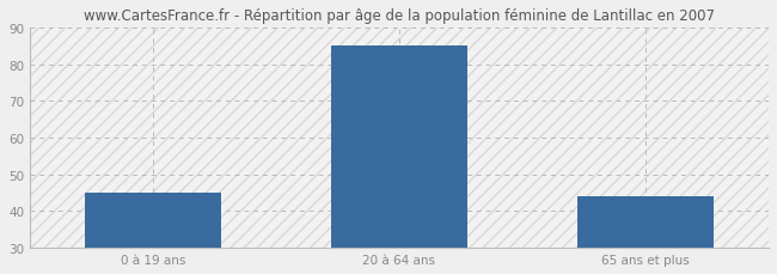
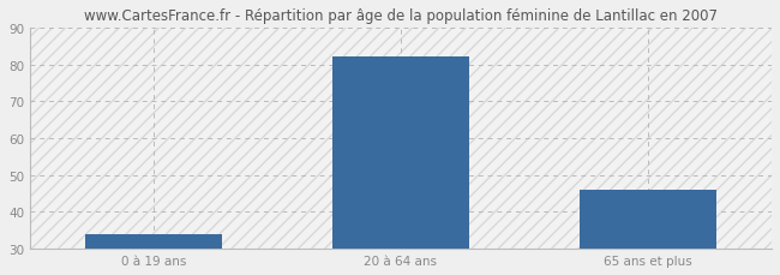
0 à 19 ans: 45 -> 34
20 à 64 ans: 85 -> 82
65 ans et plus: 44 -> 46
